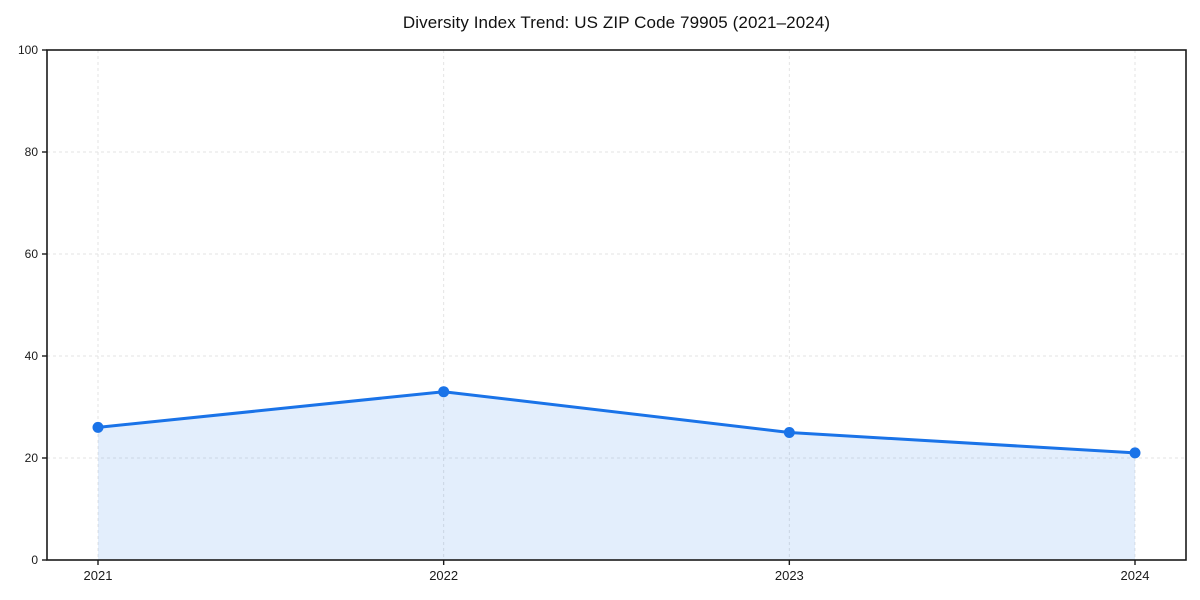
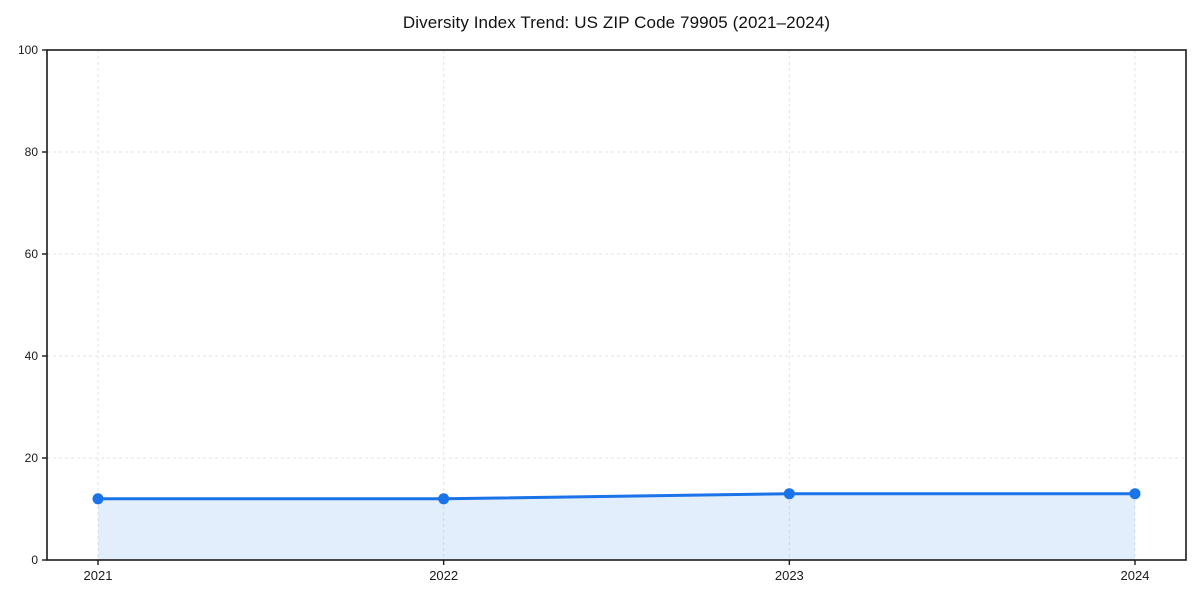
2021: 26 -> 12
2022: 33 -> 12
2023: 25 -> 13
2024: 21 -> 13
